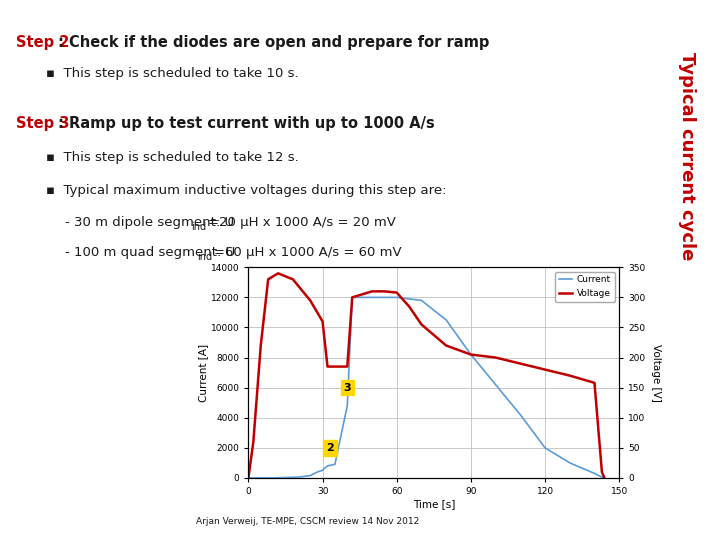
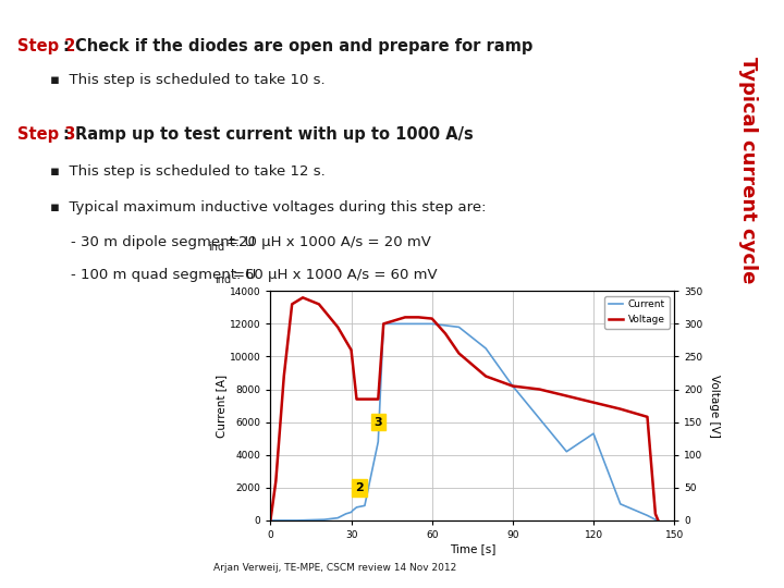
Current/120: 2000 -> 5300
